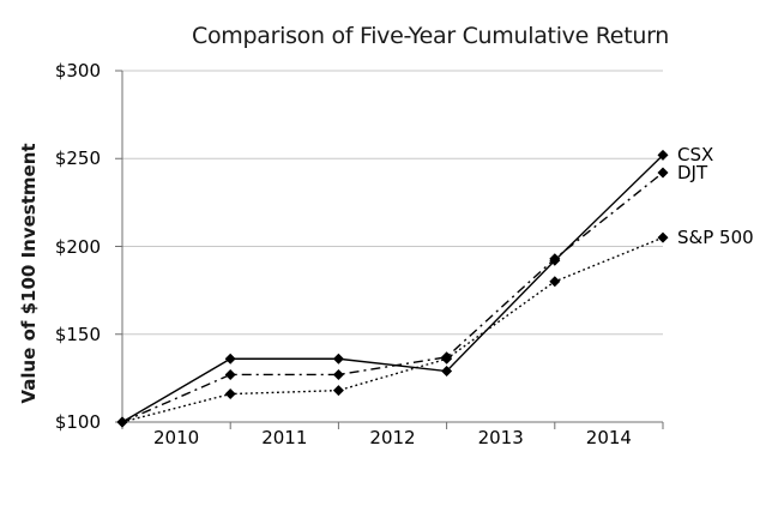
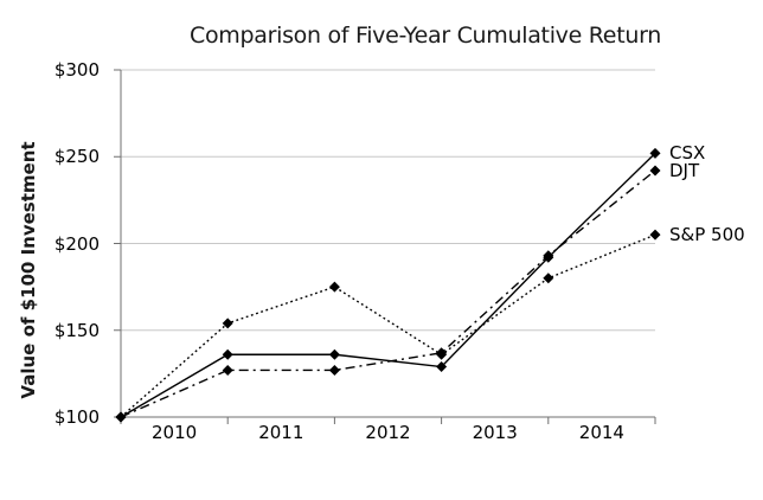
S&P 500/2010: $116 -> $154
S&P 500/2011: $118 -> $175
